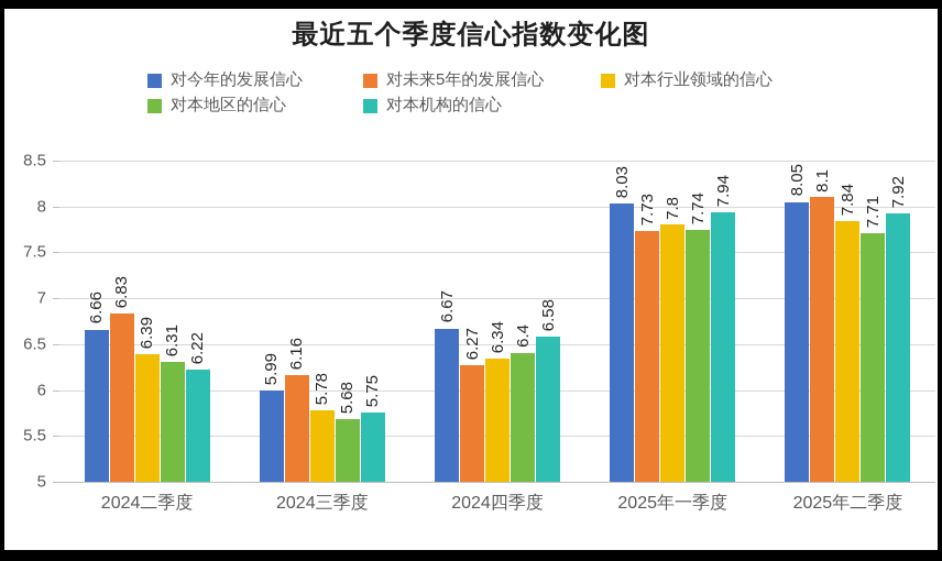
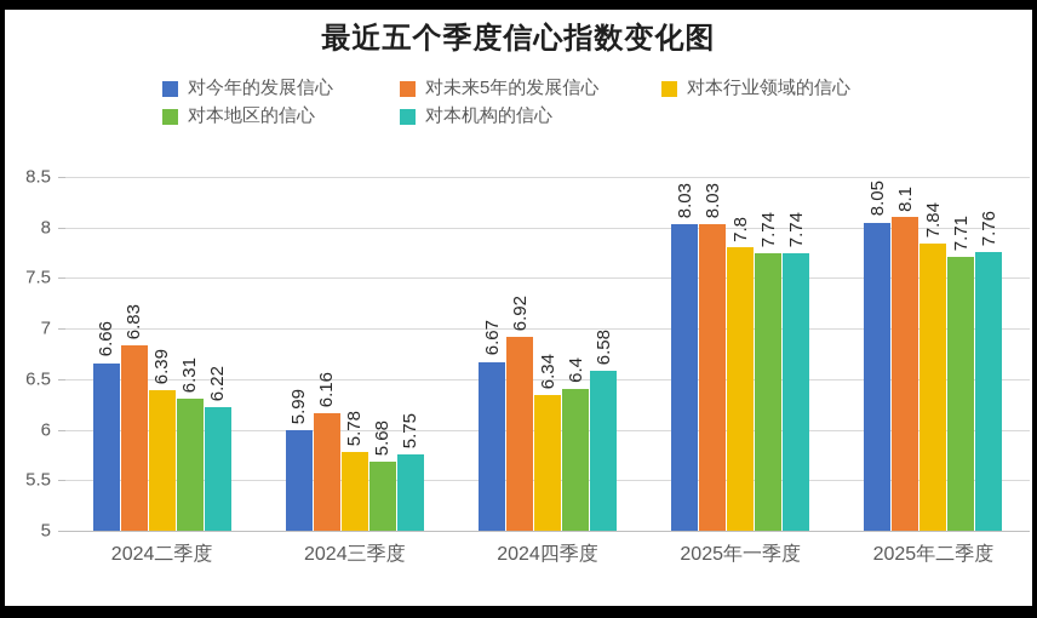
对未来5年的发展信心/2024四季度: 6.27 -> 6.92
对未来5年的发展信心/2025年一季度: 7.73 -> 8.03
对本机构的信心/2025年一季度: 7.94 -> 7.74
对本机构的信心/2025年二季度: 7.92 -> 7.76
